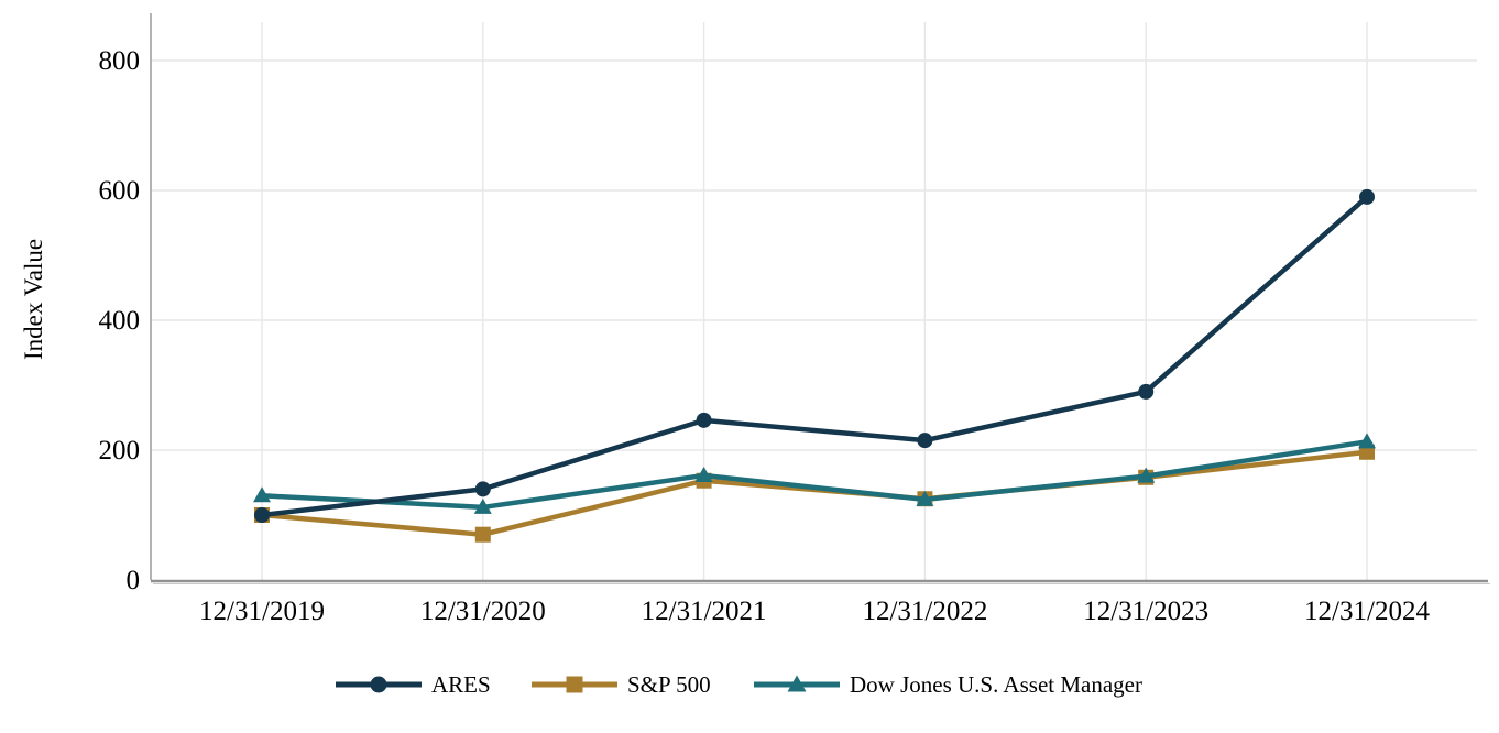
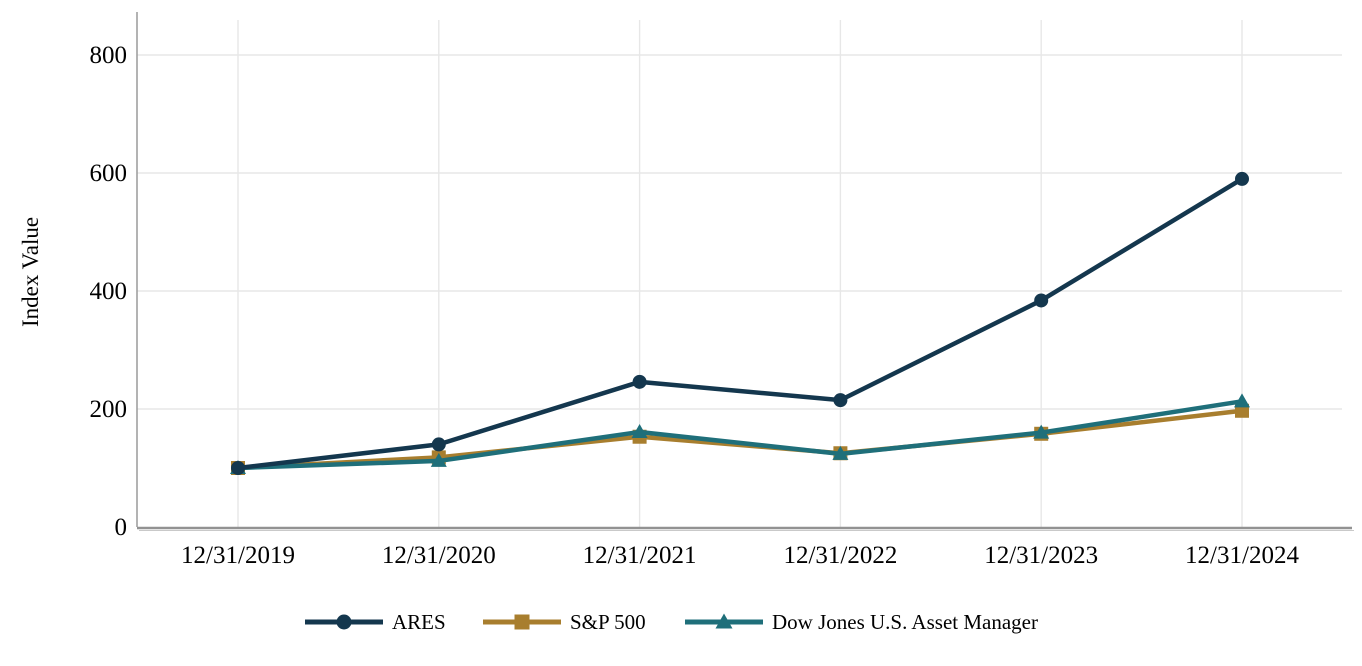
Dow Jones U.S. Asset Manager/12/31/2019: 130 -> 100
S&P 500/12/31/2020: 70 -> 120
ARES/12/31/2023: 290 -> 380
